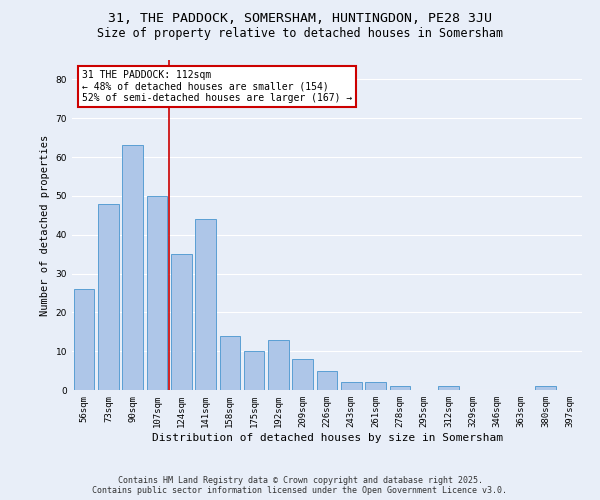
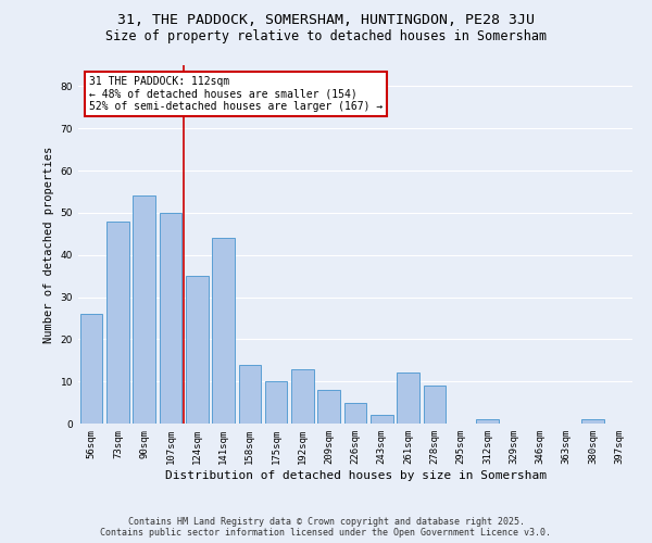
90sqm: 63 -> 54
261sqm: 2 -> 12
278sqm: 1 -> 9
